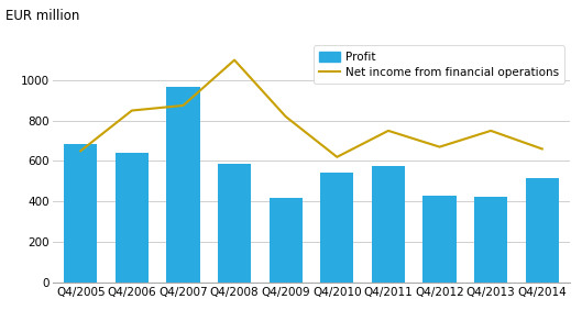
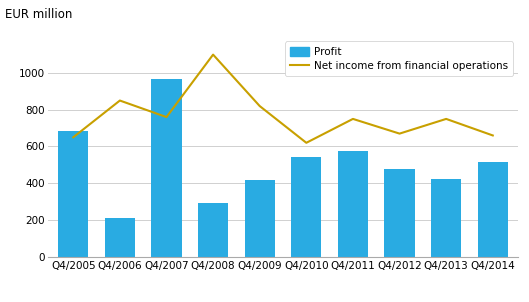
Profit/Q4/2006: 640 -> 210
Net income from financial operations/Q4/2007: 880 -> 760
Profit/Q4/2008: 580 -> 290
Profit/Q4/2012: 430 -> 480
